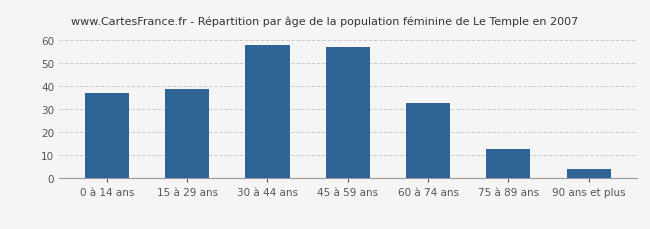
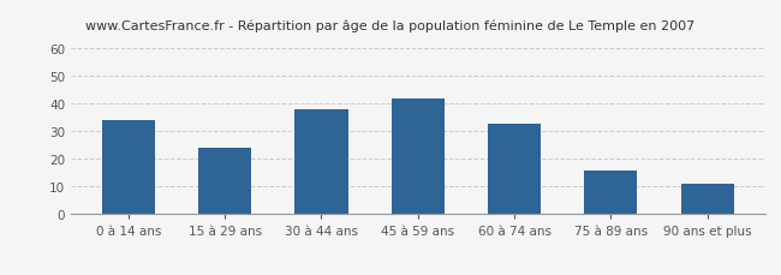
0 à 14 ans: 37 -> 34
15 à 29 ans: 39 -> 24
30 à 44 ans: 58 -> 38
45 à 59 ans: 57 -> 42
75 à 89 ans: 13 -> 16
90 ans et plus: 4 -> 11
